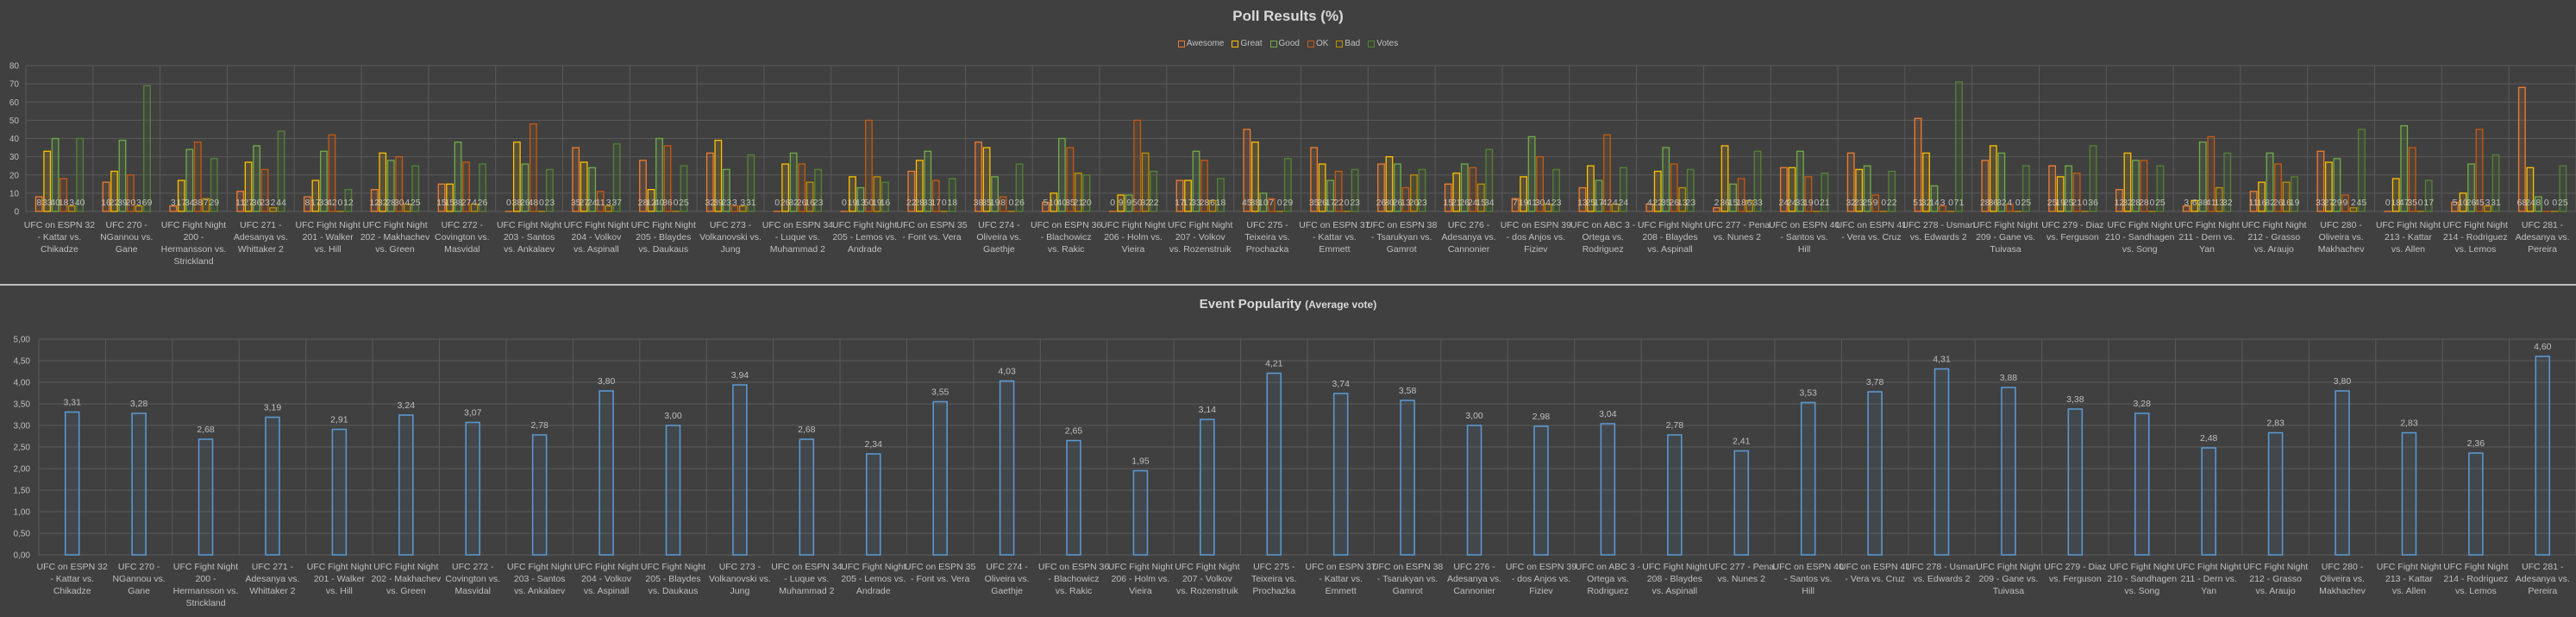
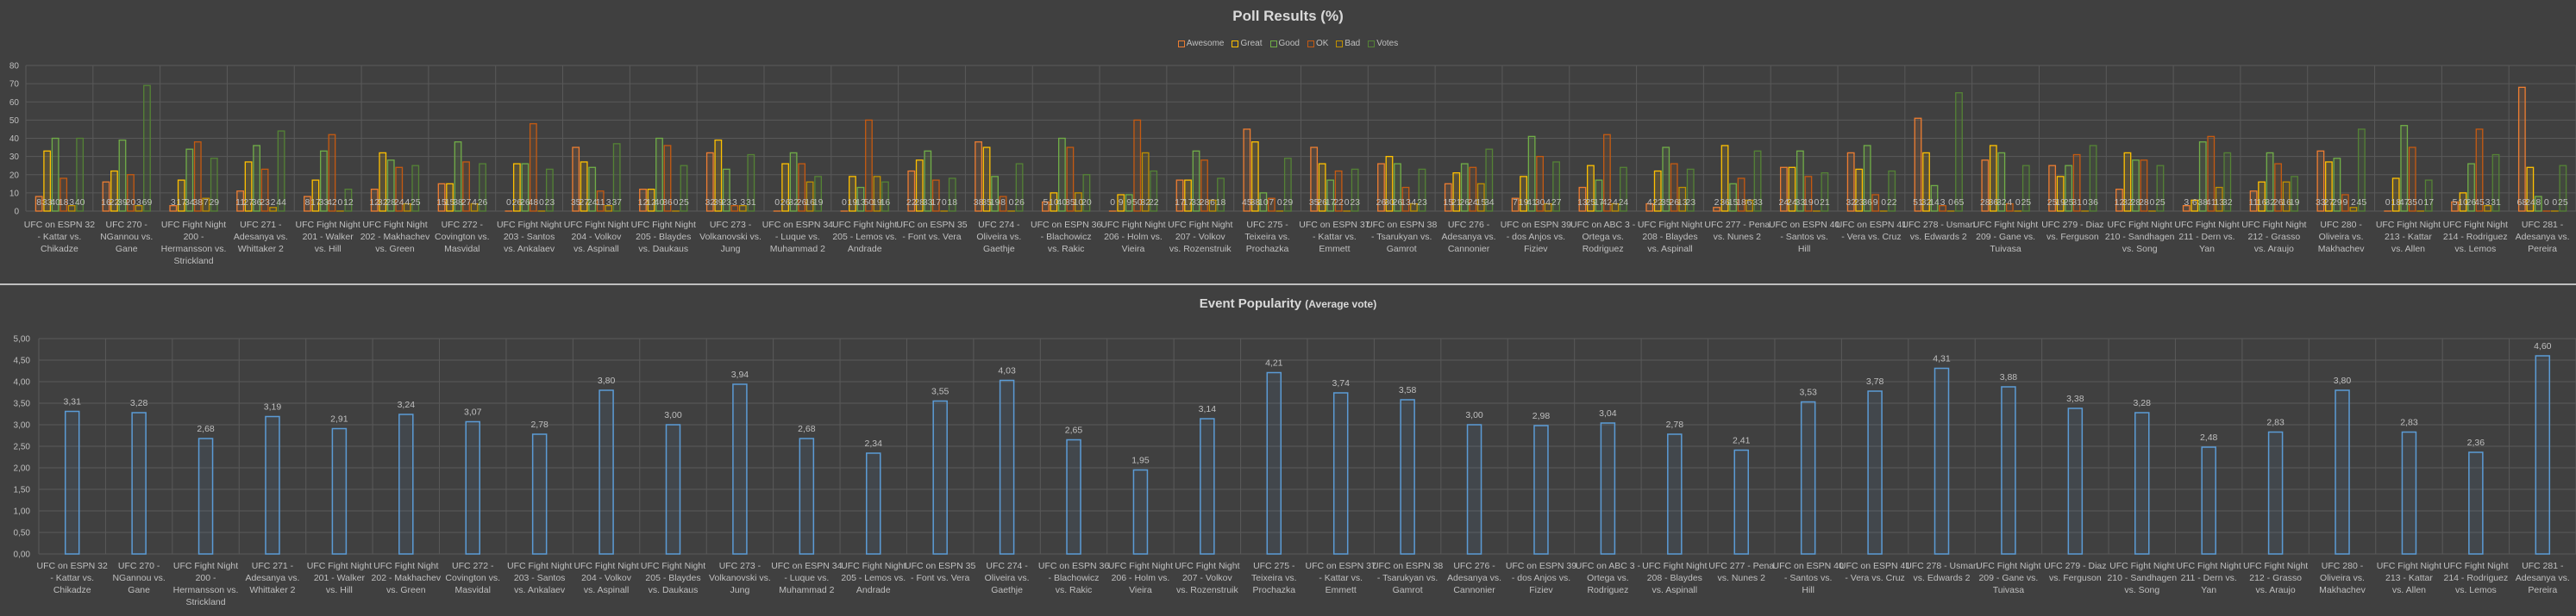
Poll Results (%)/OK/UFC Fight Night 202 - Makhachev vs. Green: 30 -> 24
Poll Results (%)/Great/UFC Fight Night 203 - Santos vs. Ankalaev: 38 -> 26
Poll Results (%)/Awesome/UFC Fight Night 205 - Blaydes vs. Daukaus: 28 -> 12
Poll Results (%)/Votes/UFC on ESPN 34 - Luque vs. Muhammad 2: 23 -> 19
Poll Results (%)/Bad/UFC on ESPN 36 - Blachowicz vs. Rakic: 21 -> 10
Poll Results (%)/Bad/UFC on ESPN 38 - Tsarukyan vs. Gamrot: 20 -> 4
Poll Results (%)/Votes/UFC on ESPN 39 - dos Anjos vs. Fiziev: 23 -> 27
Poll Results (%)/Good/UFC on ESPN 41 - Vera vs. Cruz: 25 -> 36
Poll Results (%)/Votes/UFC 278 - Usman vs. Edwards 2: 71 -> 65
Poll Results (%)/OK/UFC 279 - Diaz vs. Ferguson: 21 -> 31
